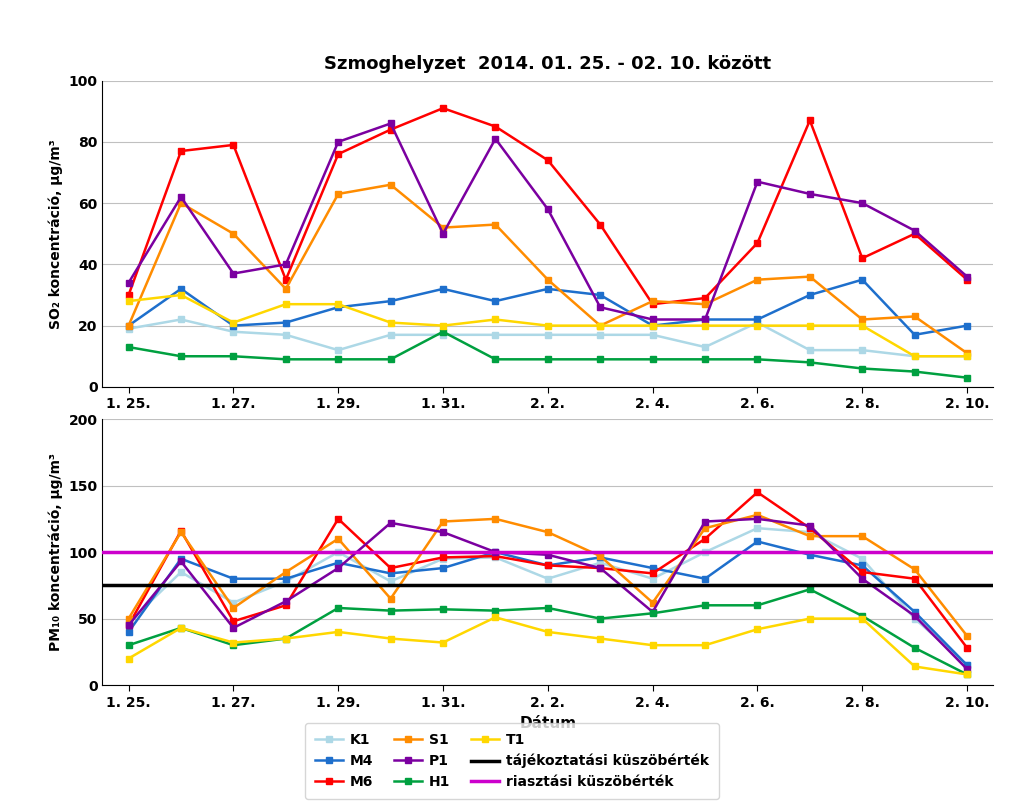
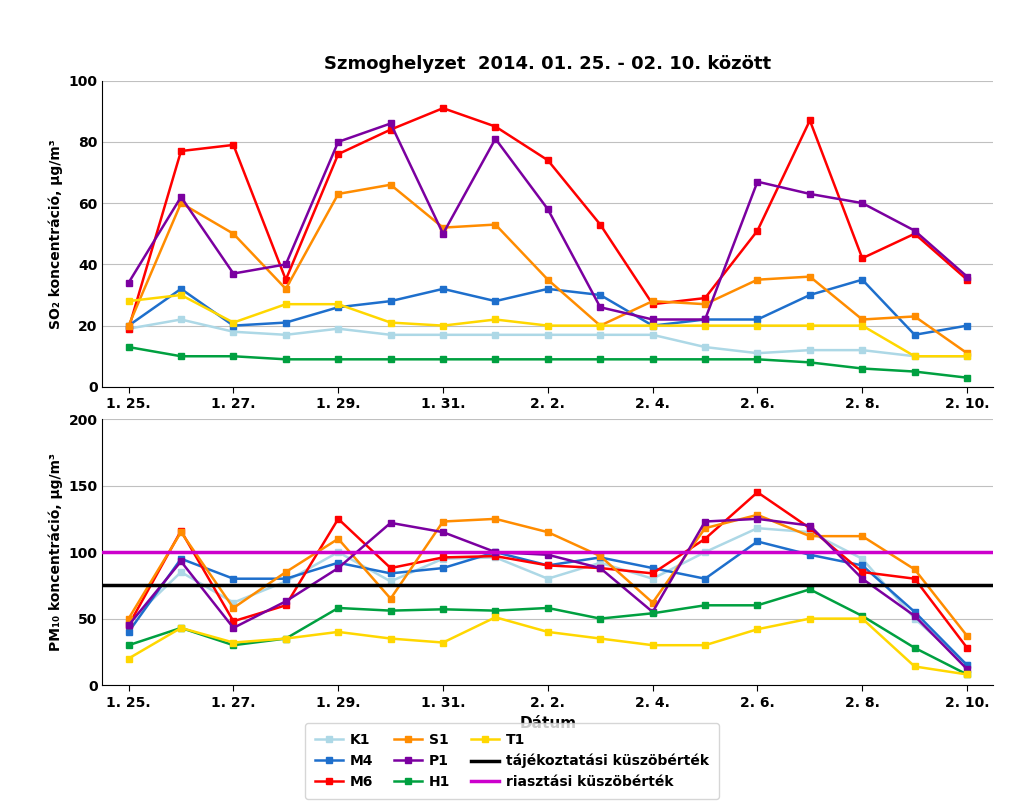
Szmoghelyzet 2014. 01. 25. - 02. 10. között/M6/1. 25.: 30 -> 19
Szmoghelyzet 2014. 01. 25. - 02. 10. között/K1/1. 29.: 12 -> 19
Szmoghelyzet 2014. 01. 25. - 02. 10. között/H1/1. 31.: 18 -> 9
Szmoghelyzet 2014. 01. 25. - 02. 10. között/K1/2. 6.: 21 -> 11
Szmoghelyzet 2014. 01. 25. - 02. 10. között/M6/2. 6.: 47 -> 51
